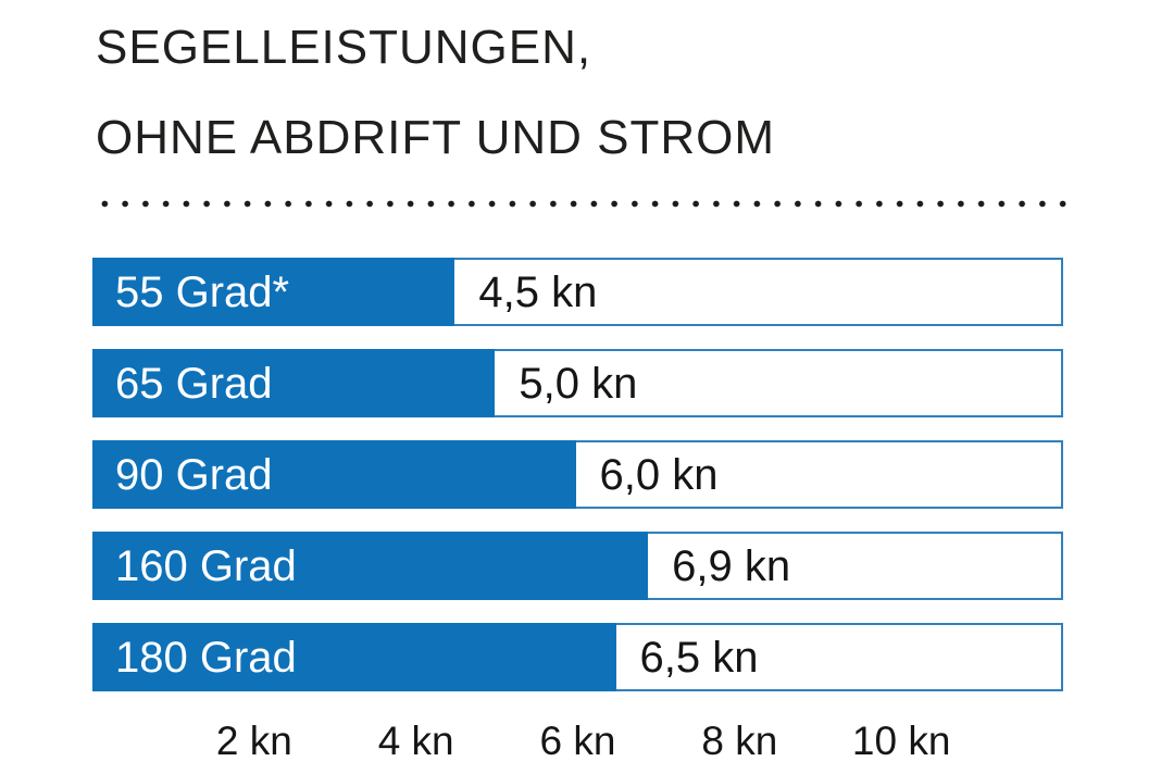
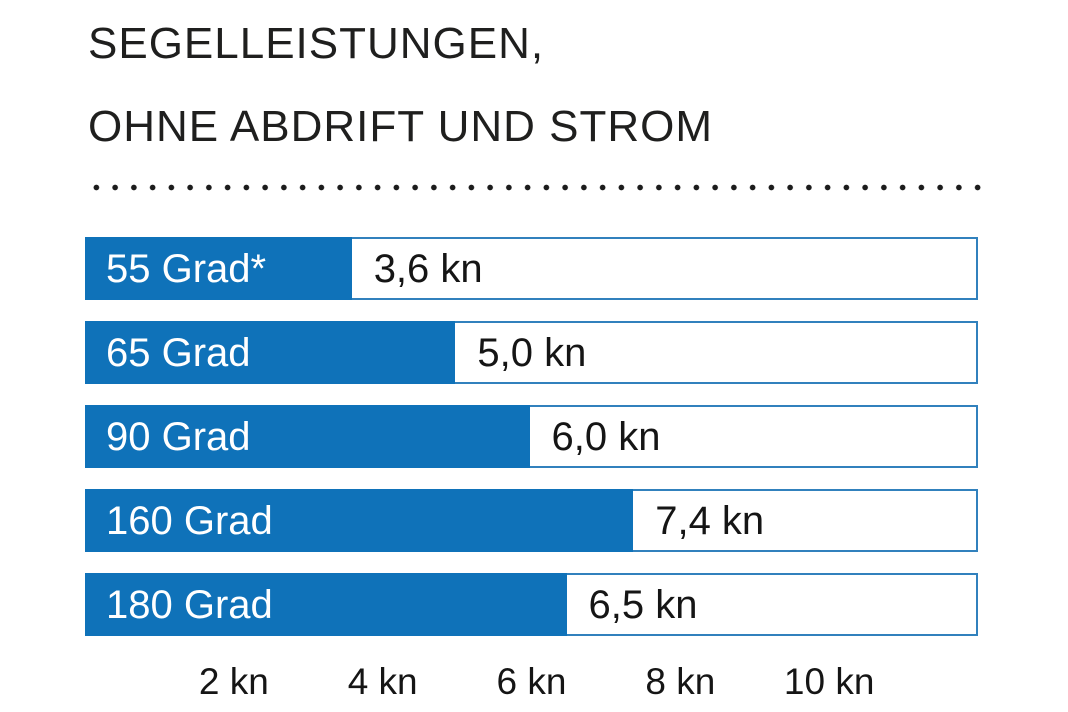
55 Grad*: 4,5 -> 3,6
160 Grad: 6,9 -> 7,4
